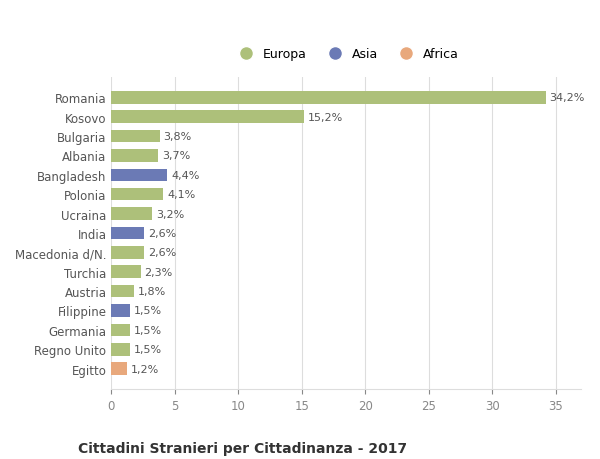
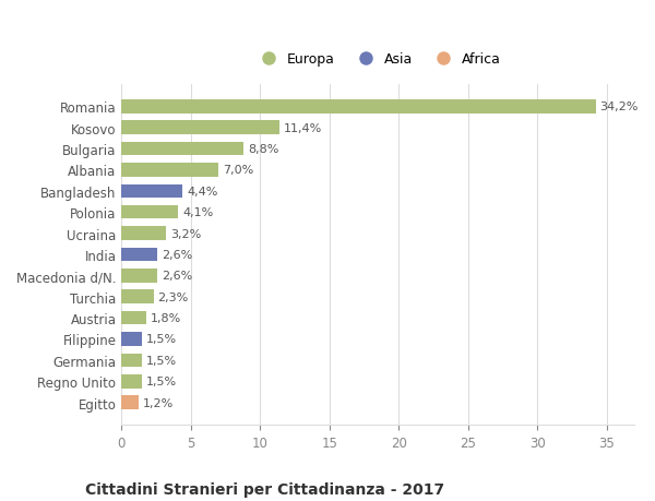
Kosovo: 15,2% -> 11,4%
Bulgaria: 3,8% -> 8,8%
Albania: 3,7% -> 7,0%
